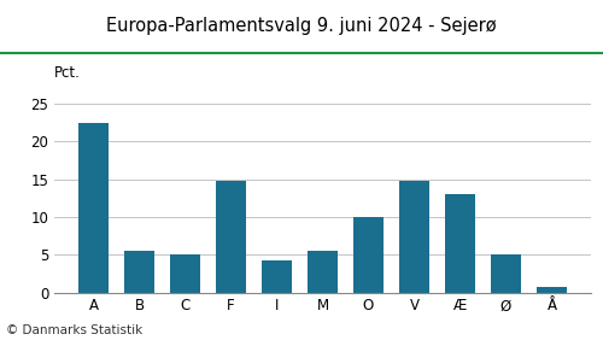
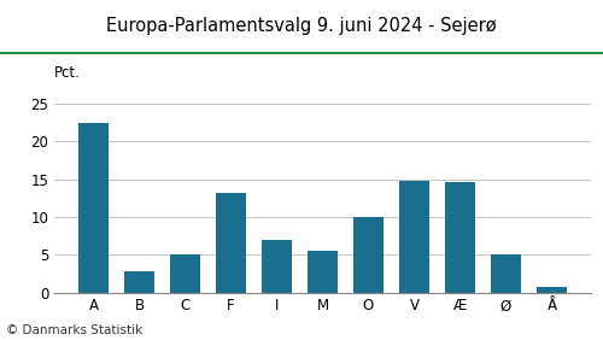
B: 5.5 -> 2.8
F: 14.8 -> 13.2
I: 4.3 -> 7.0
Æ: 13.0 -> 14.6
